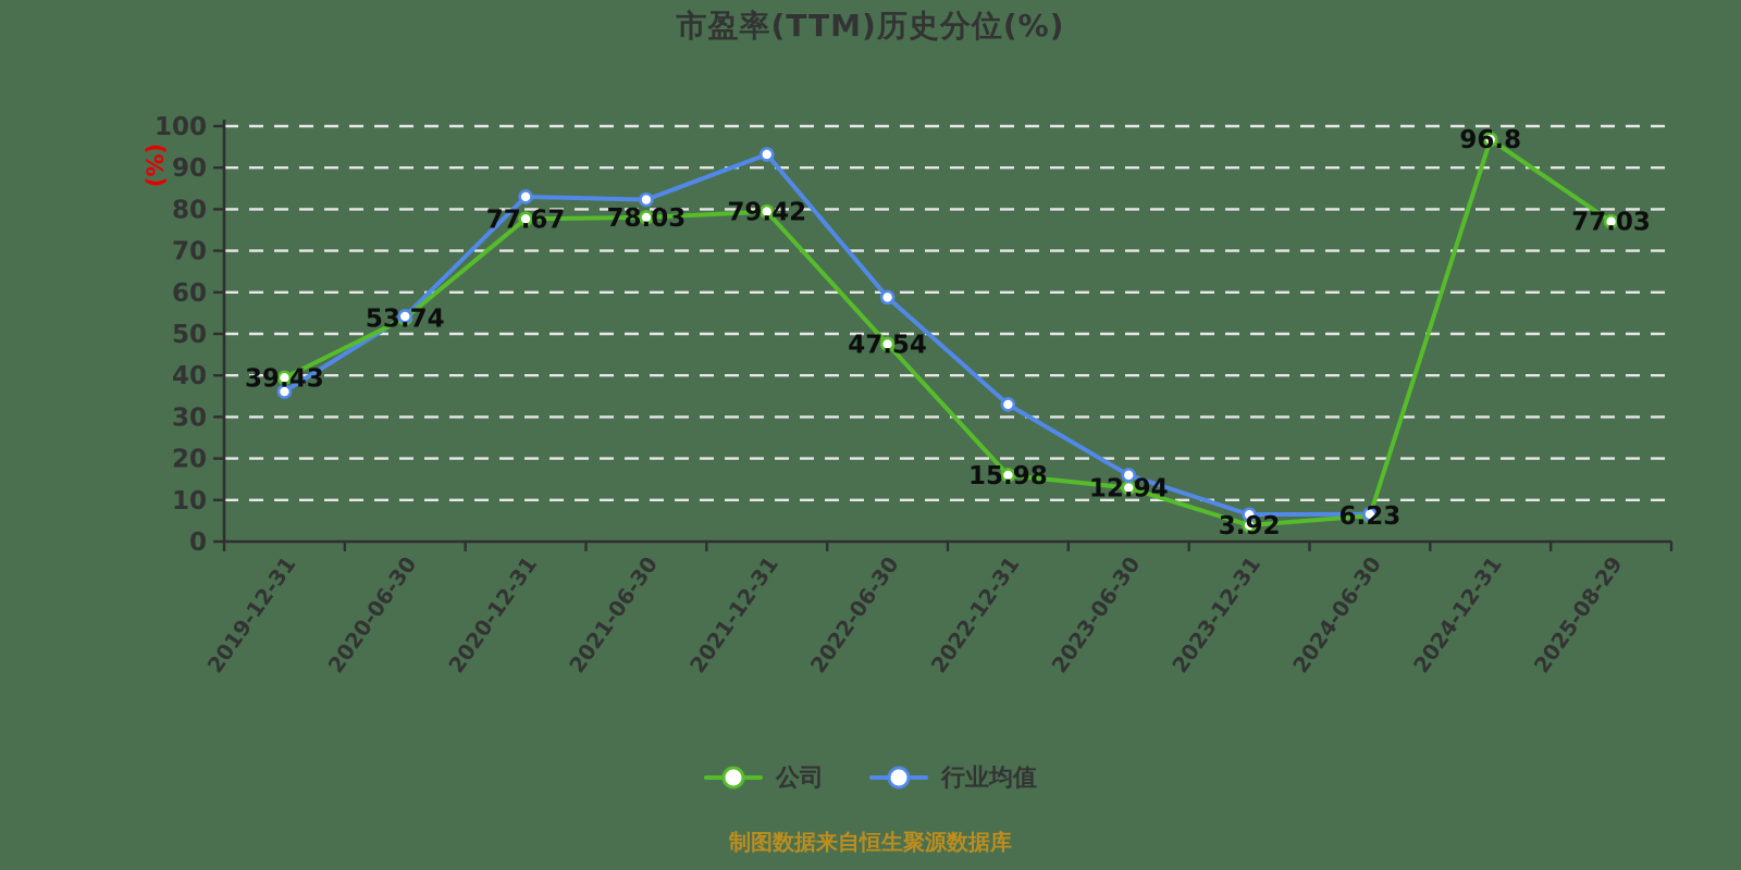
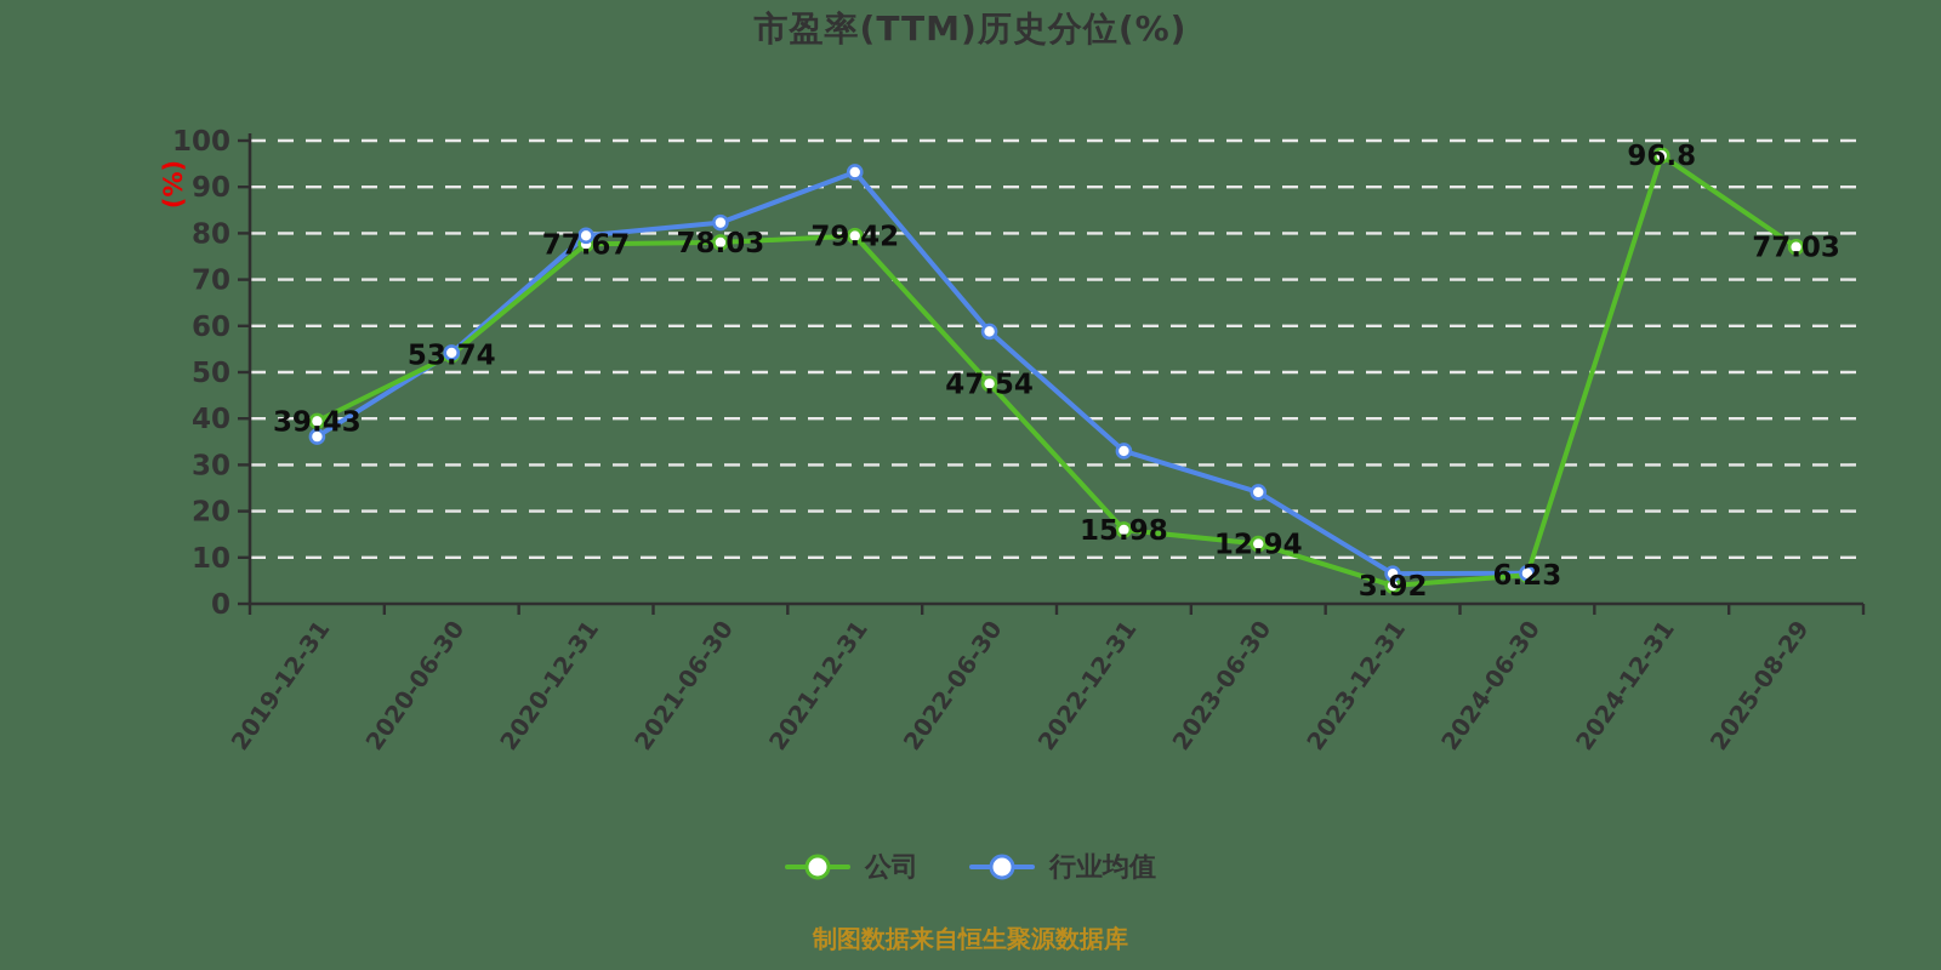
行业均值/2020-12-31: 83 -> 80
行业均值/2023-06-30: 16 -> 24
